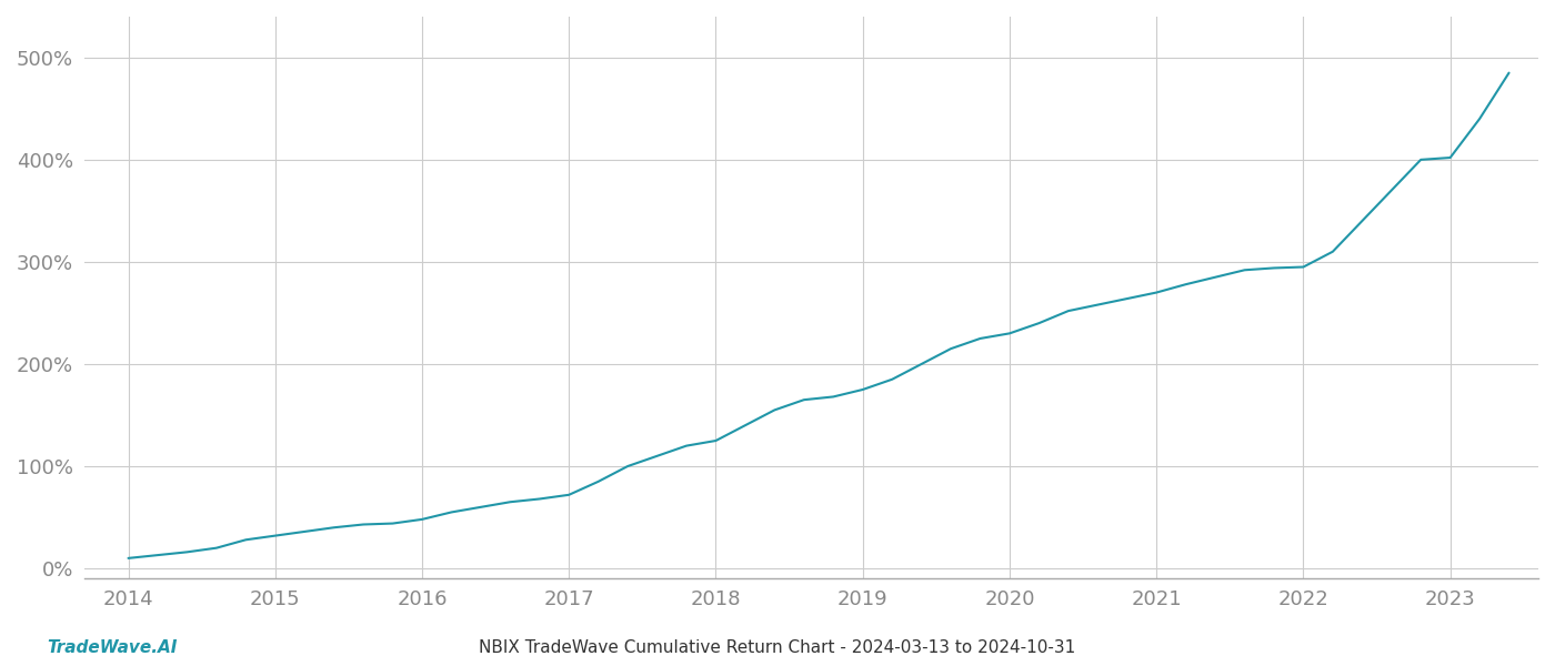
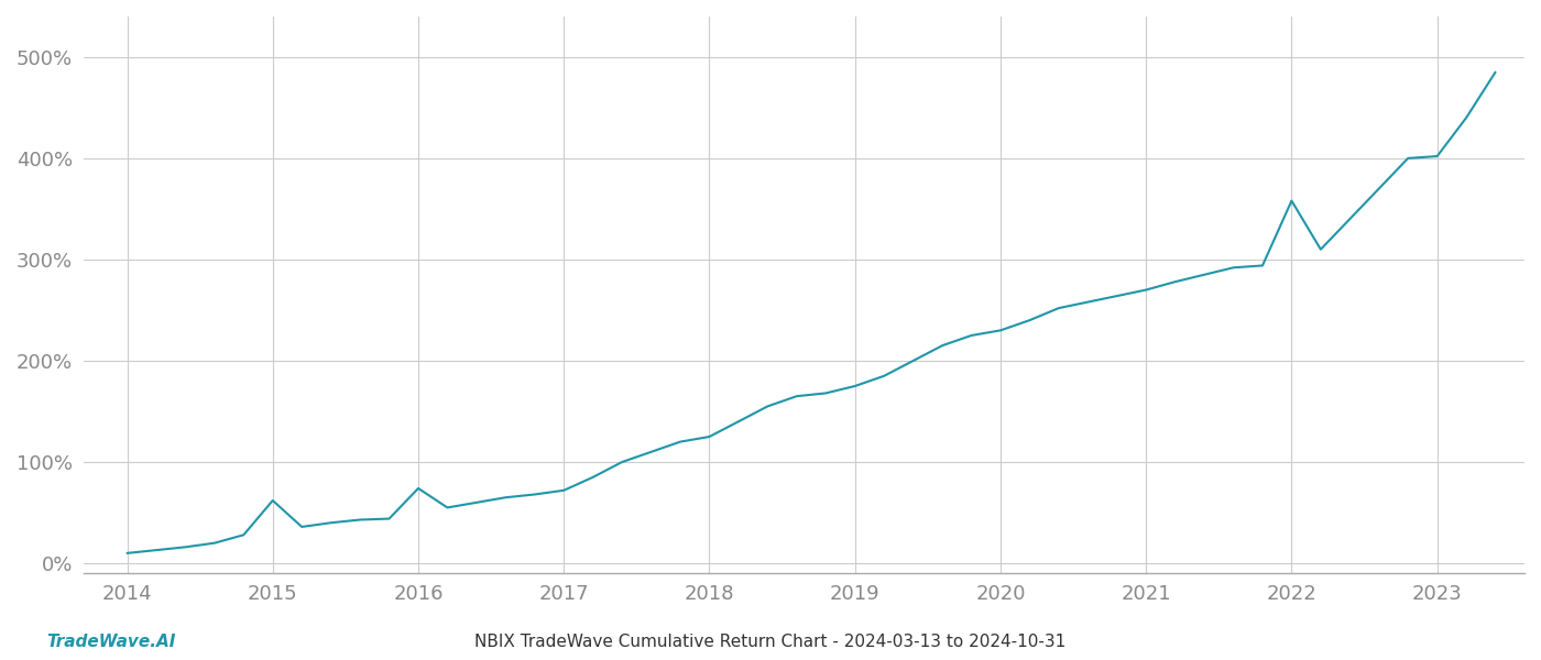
2015: 32% -> 62%
2016: 48% -> 74%
2022: 295% -> 358%
